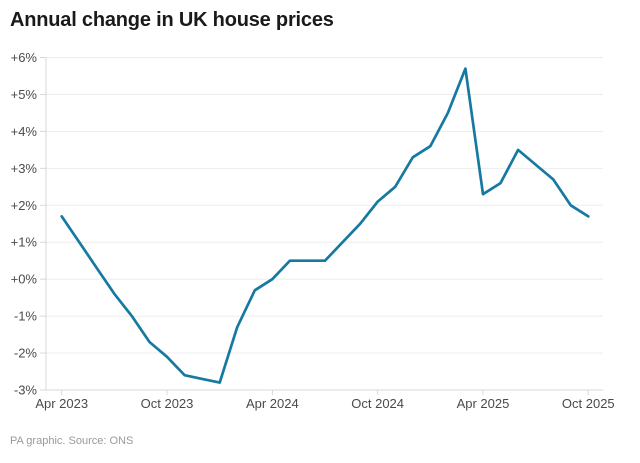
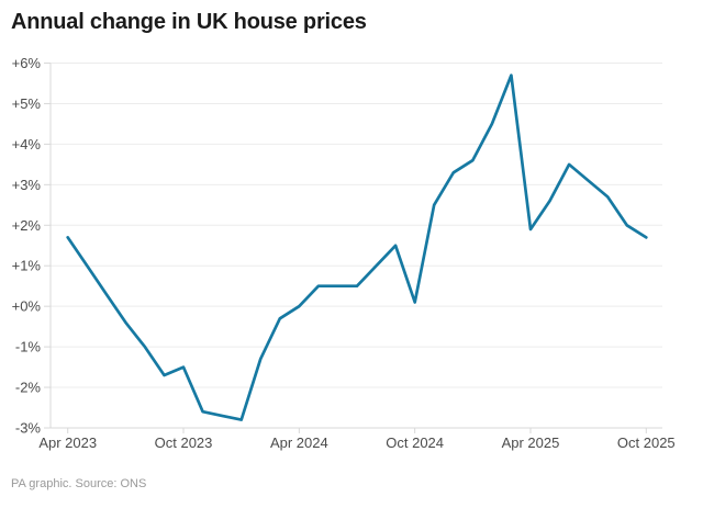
Oct 2023: -2.1% -> -1.5%
Oct 2024: 2.1% -> 0.1%
Apr 2025: 2.3% -> 1.9%
